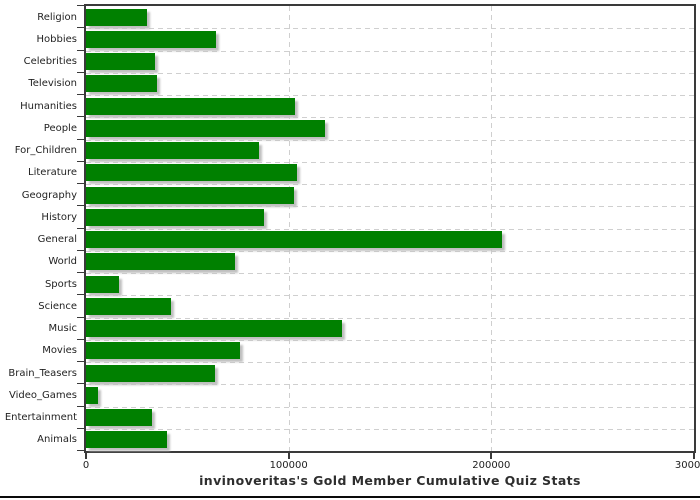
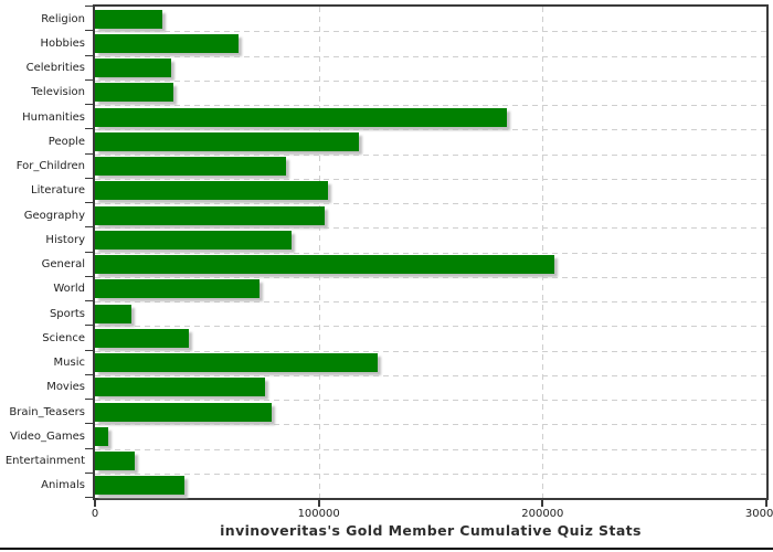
Humanities: 103000 -> 184000
Brain_Teasers: 64000 -> 79000
Entertainment: 32000 -> 18000
